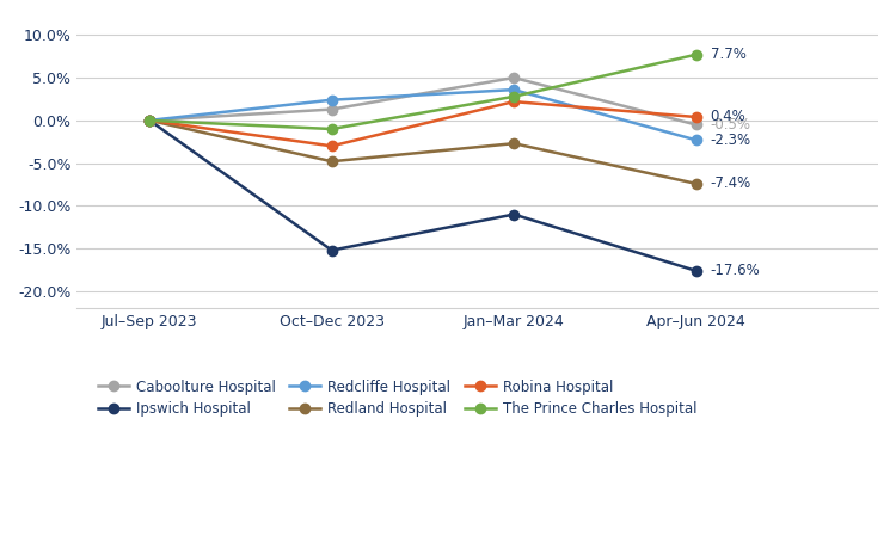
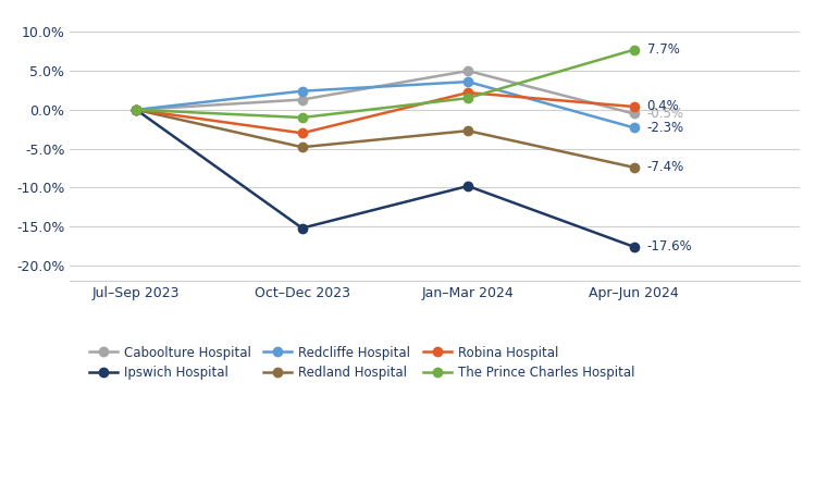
Ipswich Hospital/Jan–Mar 2024: -11.0% -> -9.8%
The Prince Charles Hospital/Jan–Mar 2024: 2.8% -> 1.5%
